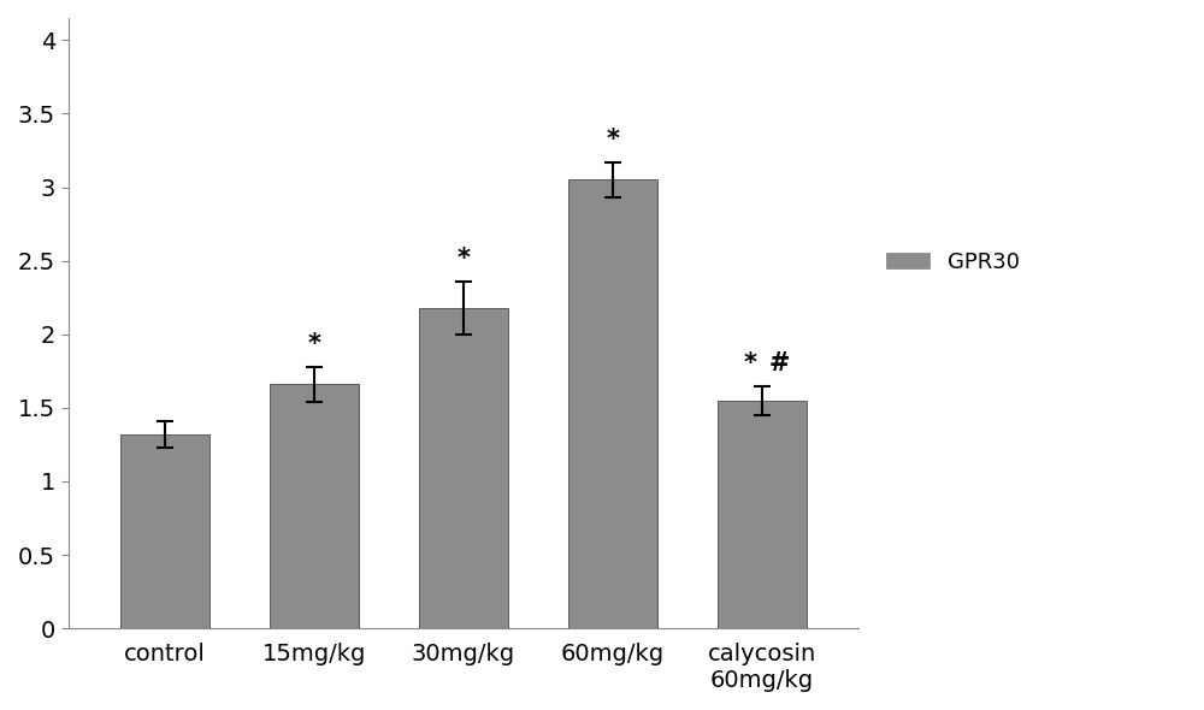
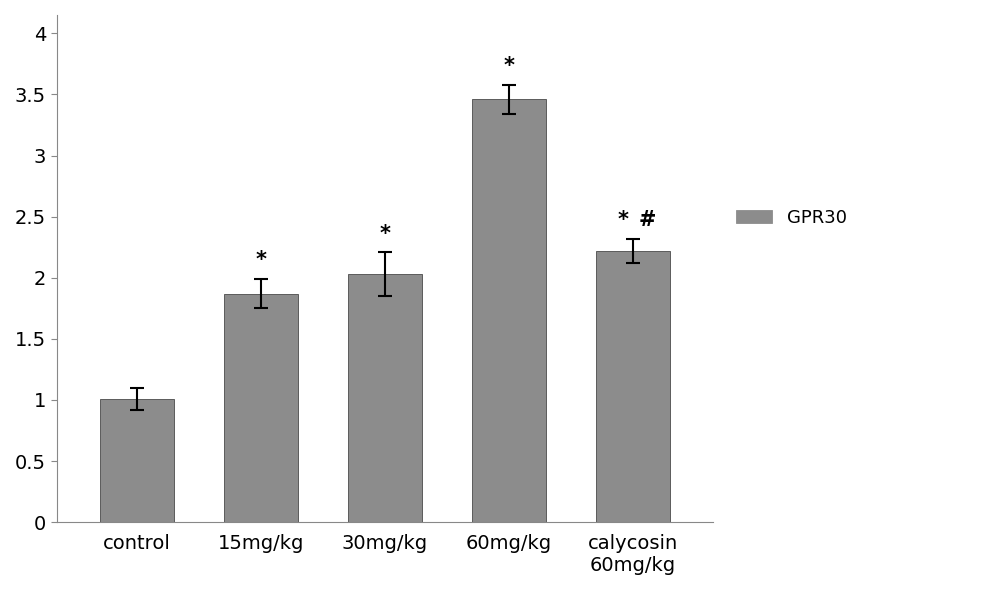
control: 1.32 -> 1.01
15mg/kg: 1.66 -> 1.87
30mg/kg: 2.18 -> 2.03
60mg/kg: 3.05 -> 3.46
calycosin 60mg/kg: 1.55 -> 2.22
